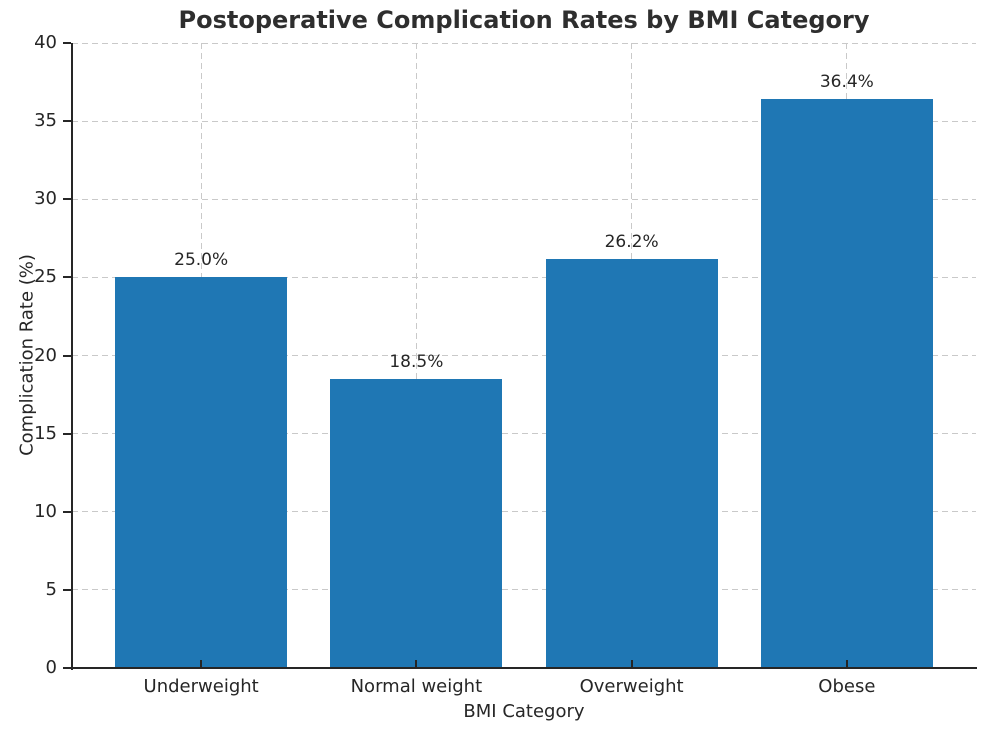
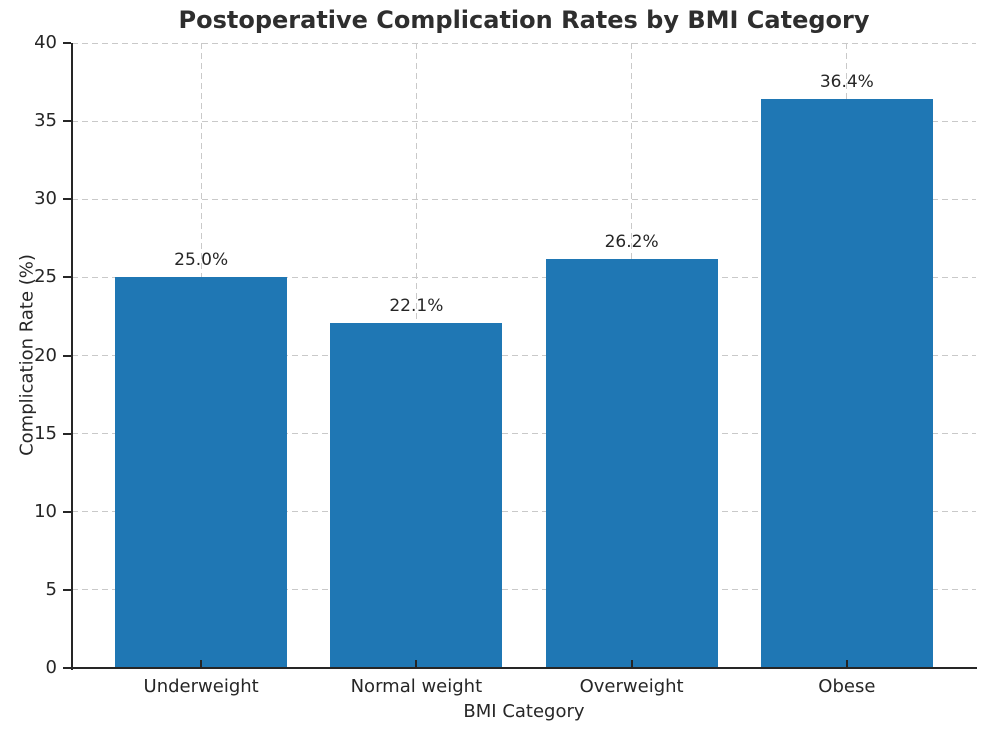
Normal weight: 18.5% -> 22.1%
